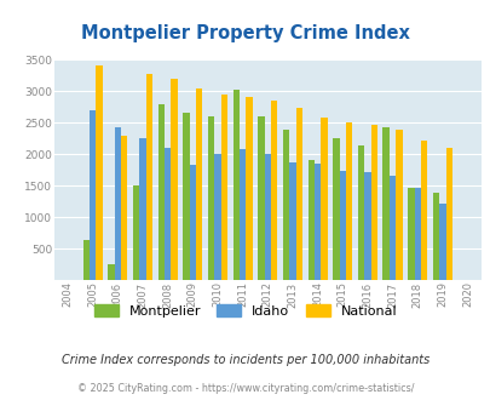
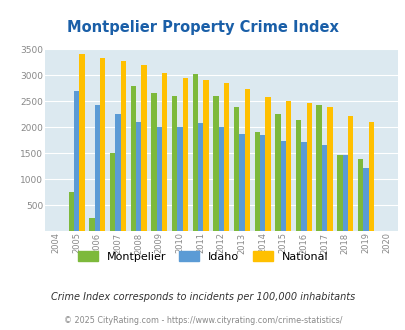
Montpelier/2005: 640 -> 750
National/2006: 2300 -> 3330
Idaho/2009: 1840 -> 2000
